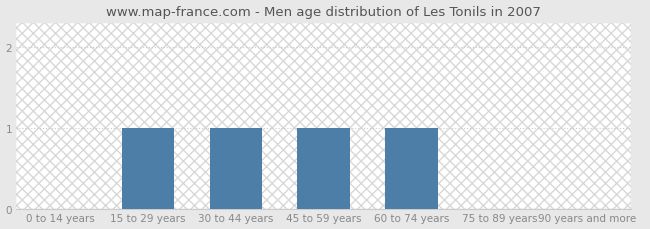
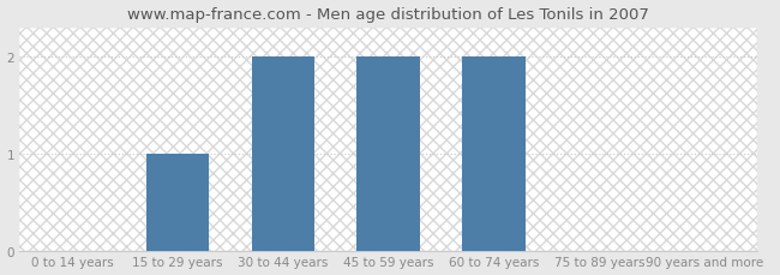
30 to 44 years: 1 -> 2
45 to 59 years: 1 -> 2
60 to 74 years: 1 -> 2
